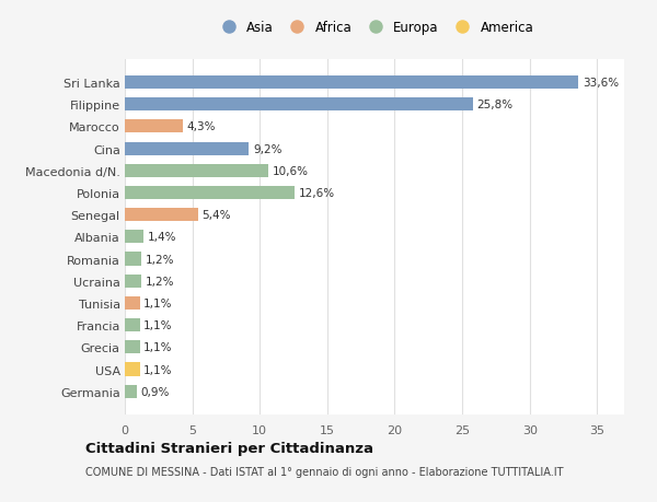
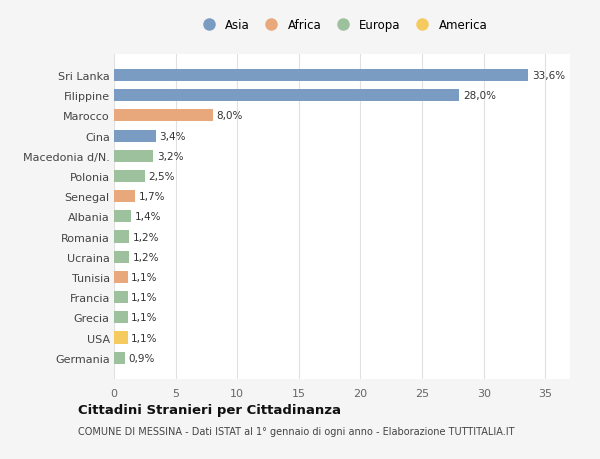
Filippine: 25,8% -> 28,0%
Marocco: 4,3% -> 8,0%
Cina: 9,2% -> 3,4%
Macedonia d/N.: 10,6% -> 3,2%
Polonia: 12,6% -> 2,5%
Senegal: 5,4% -> 1,7%
